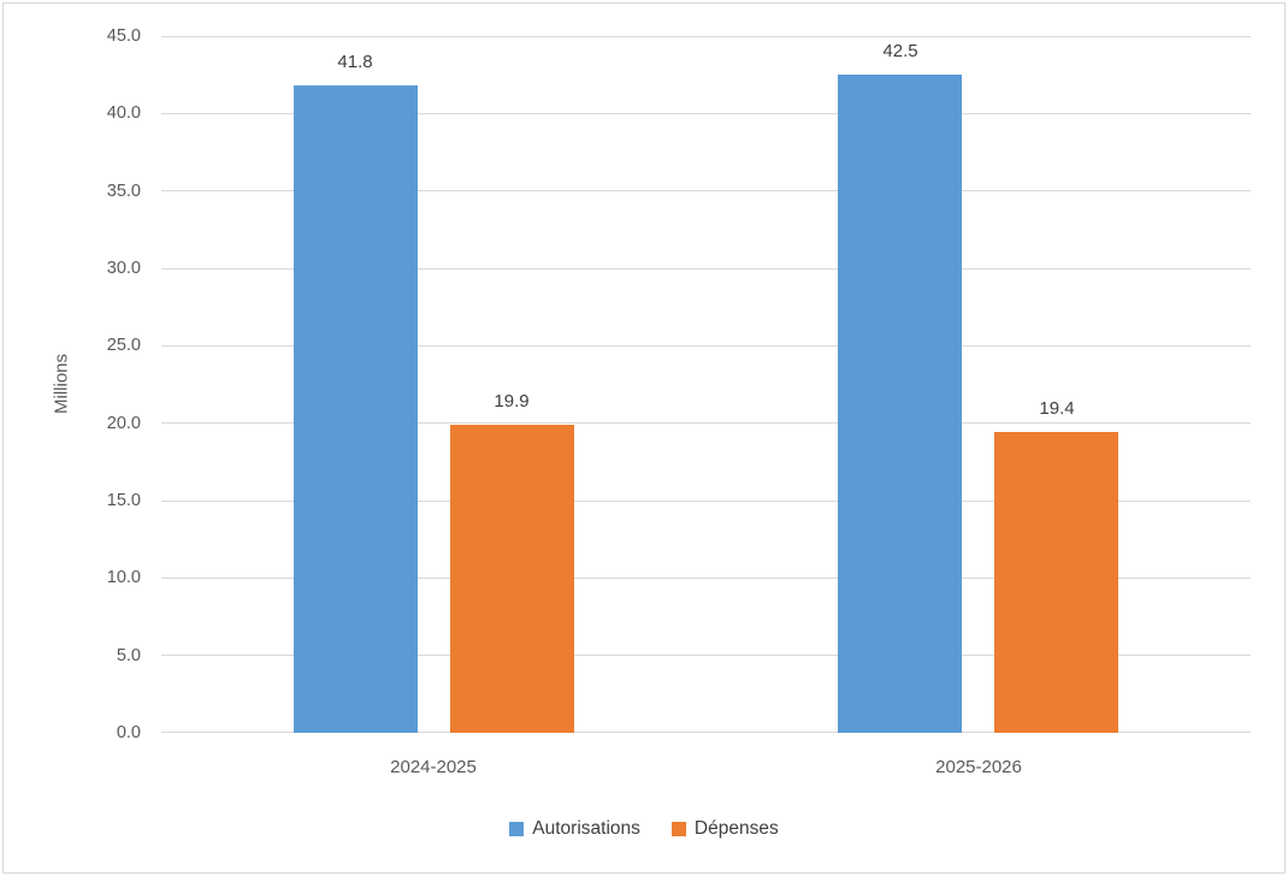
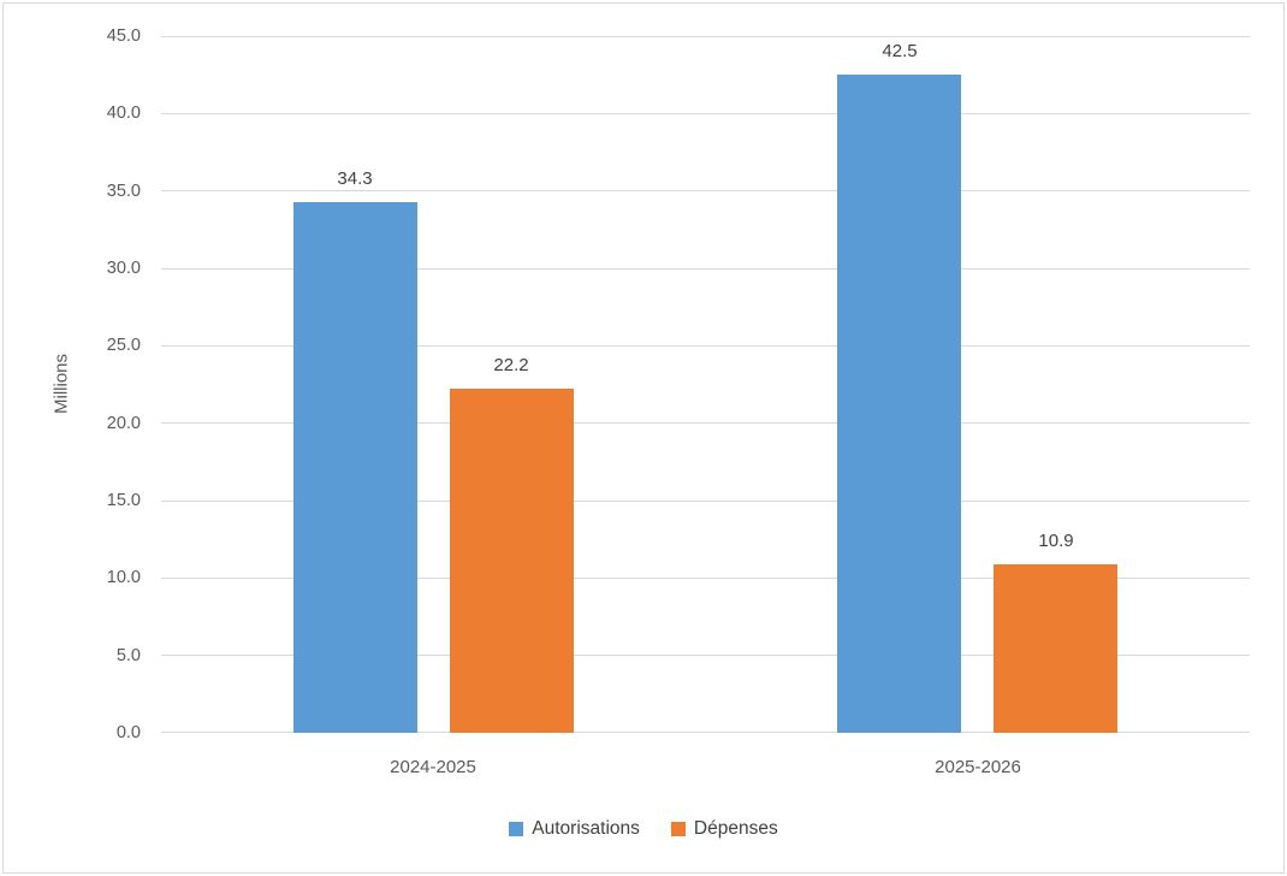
Autorisations/2024-2025: 41.8 -> 34.3
Dépenses/2024-2025: 19.9 -> 22.2
Dépenses/2025-2026: 19.4 -> 10.9
